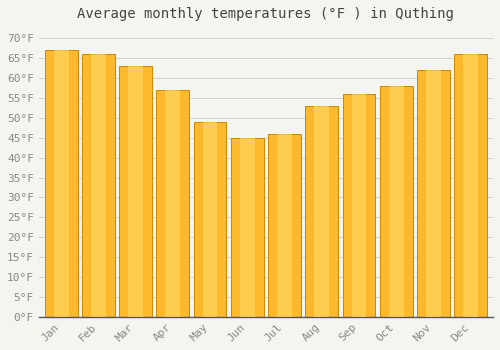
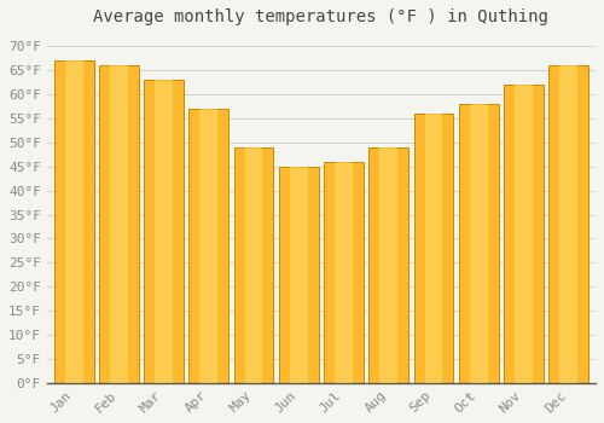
Aug: 53°F -> 49°F
